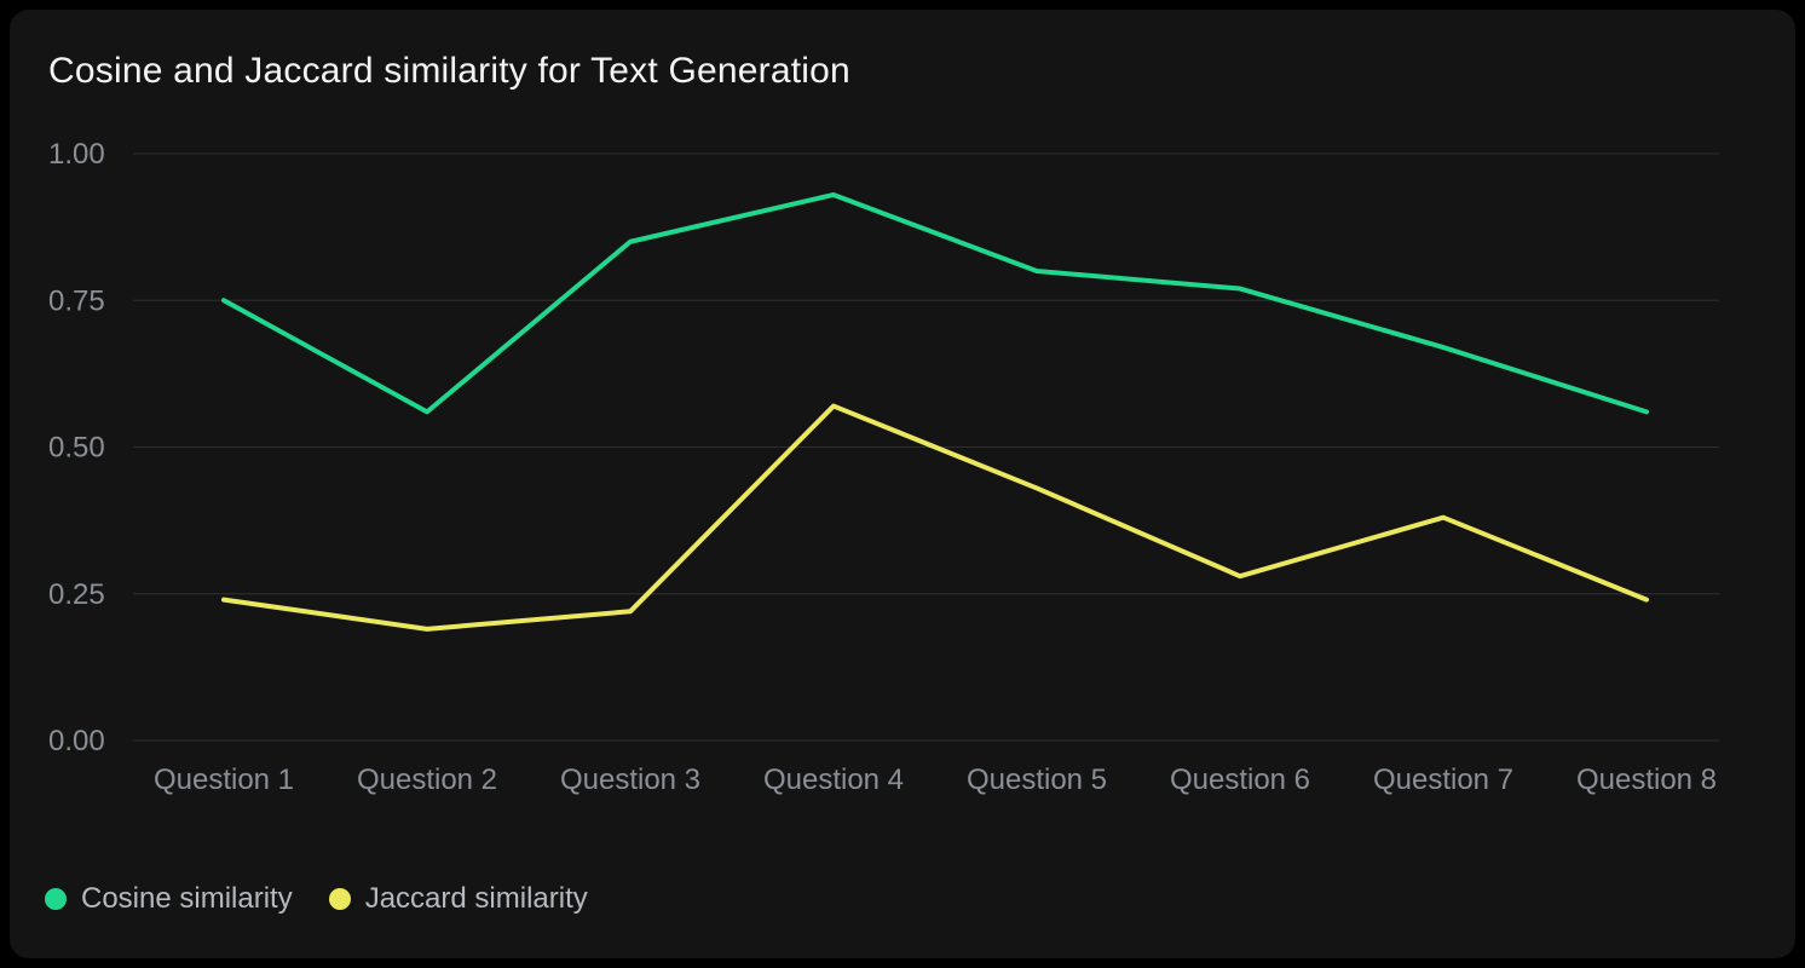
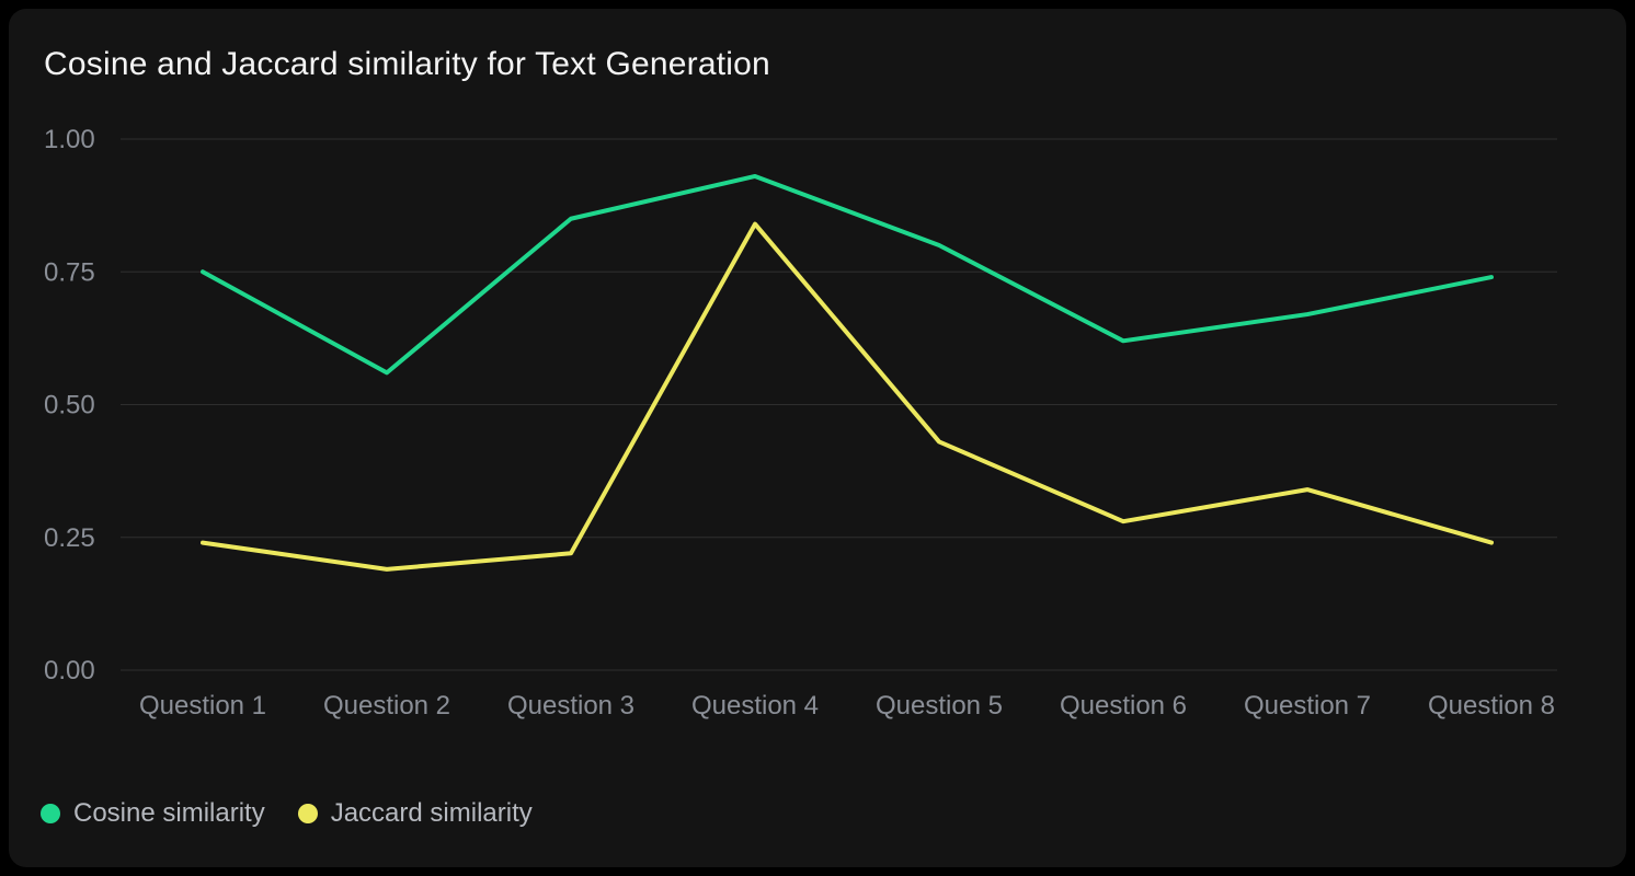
Jaccard similarity/Question 4: 0.57 -> 0.84
Cosine similarity/Question 6: 0.77 -> 0.62
Jaccard similarity/Question 7: 0.38 -> 0.34
Cosine similarity/Question 8: 0.56 -> 0.74
